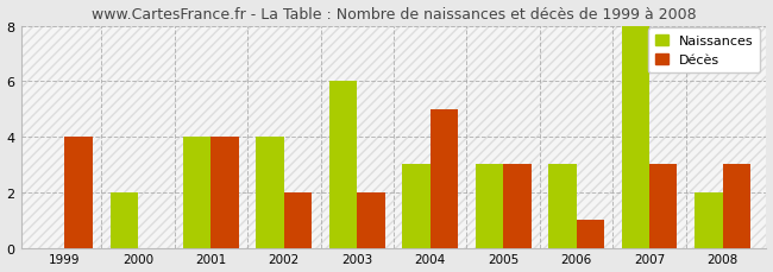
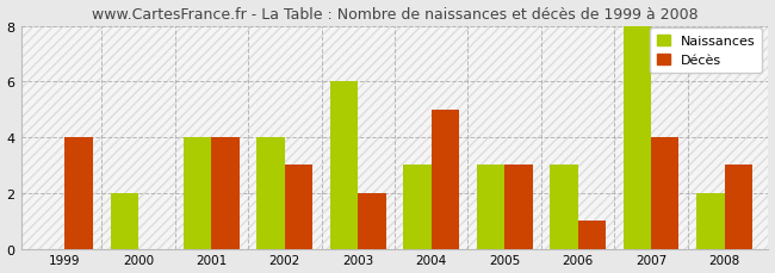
Décès/2002: 2 -> 3
Décès/2007: 3 -> 4
